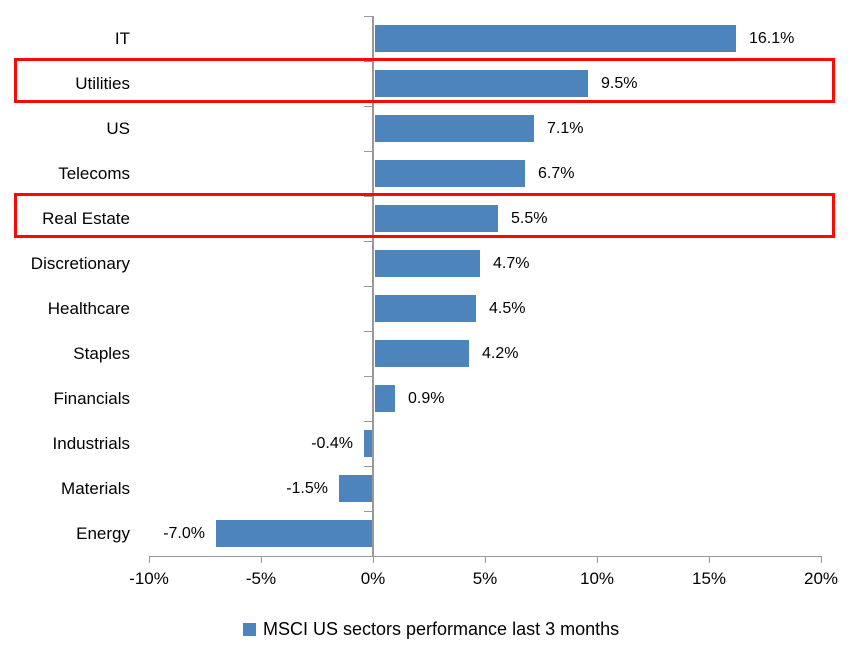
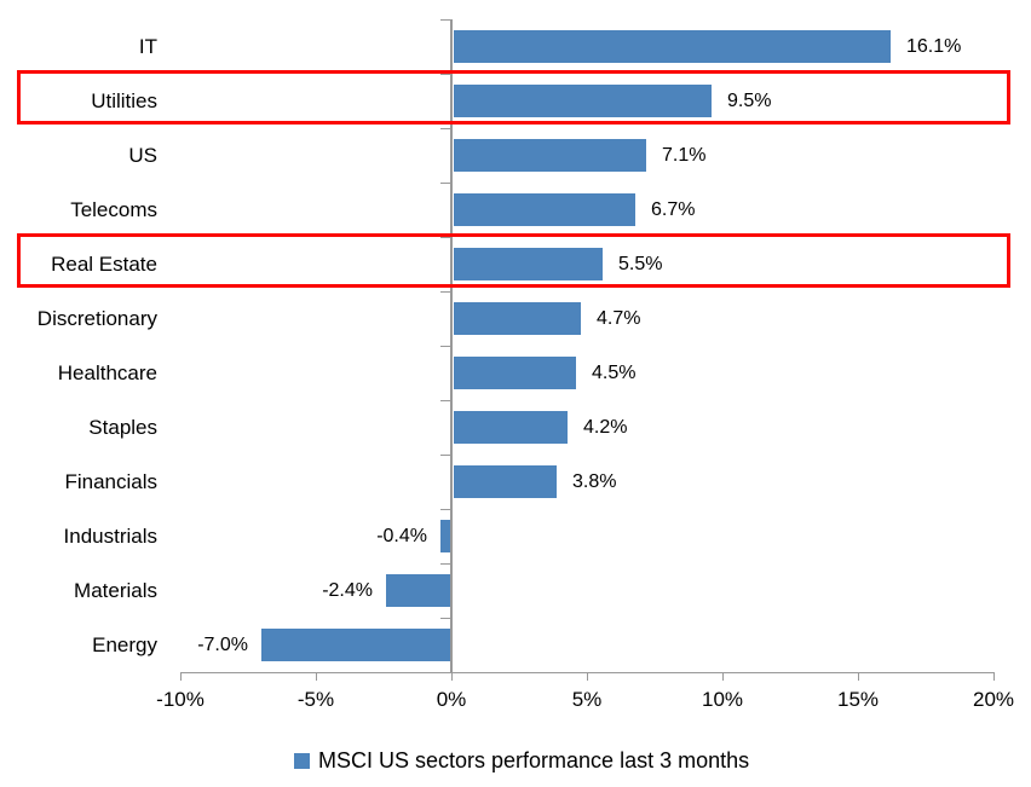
Financials: 0.9% -> 3.8%
Materials: -1.5% -> -2.4%
